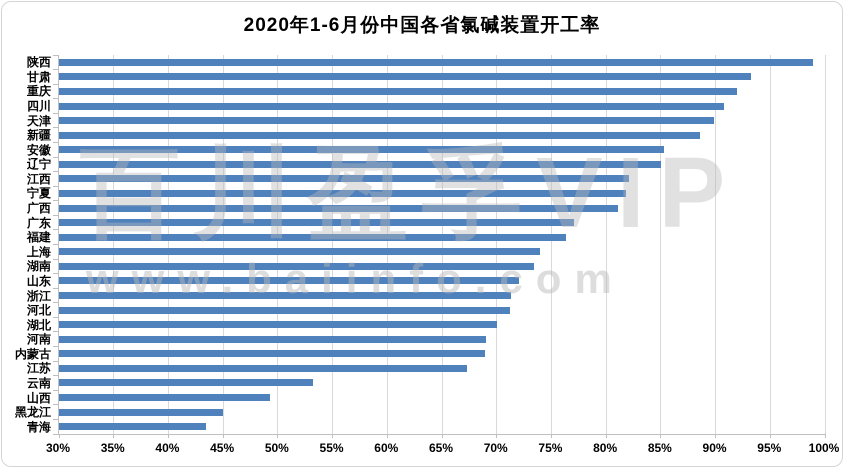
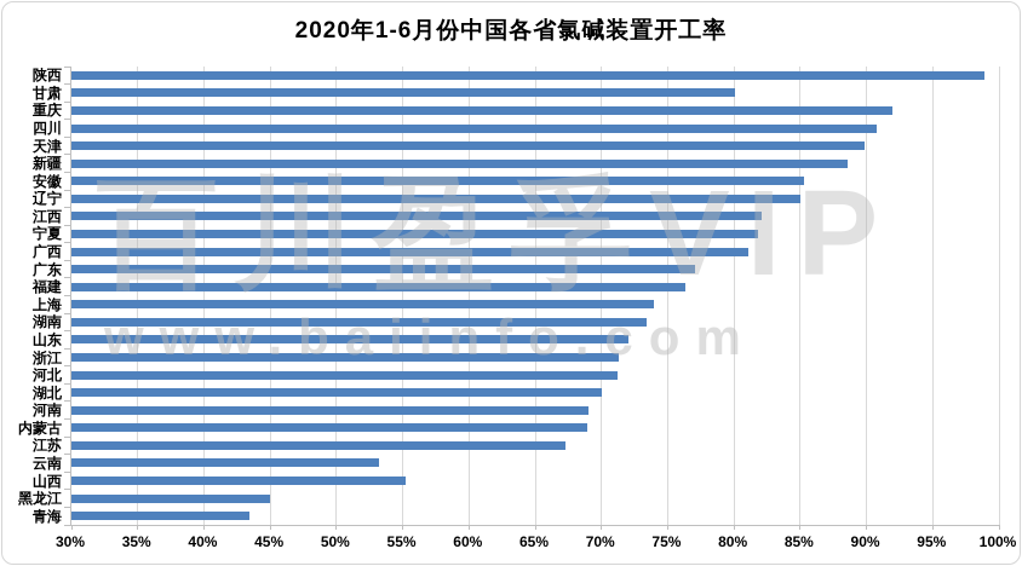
甘肃: 93.2% -> 80.1%
山西: 49.3% -> 55.2%
